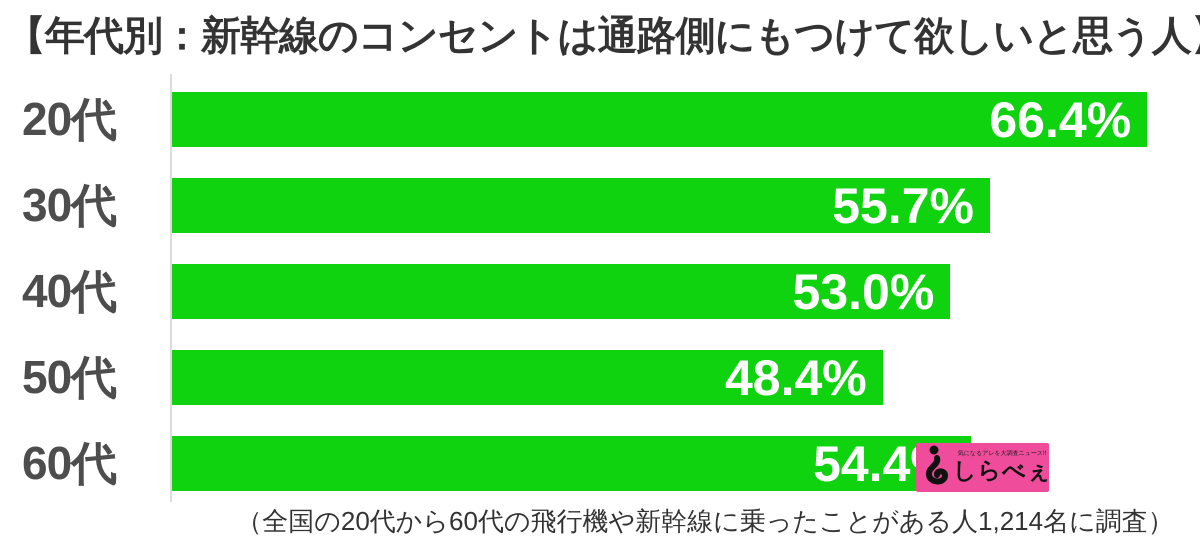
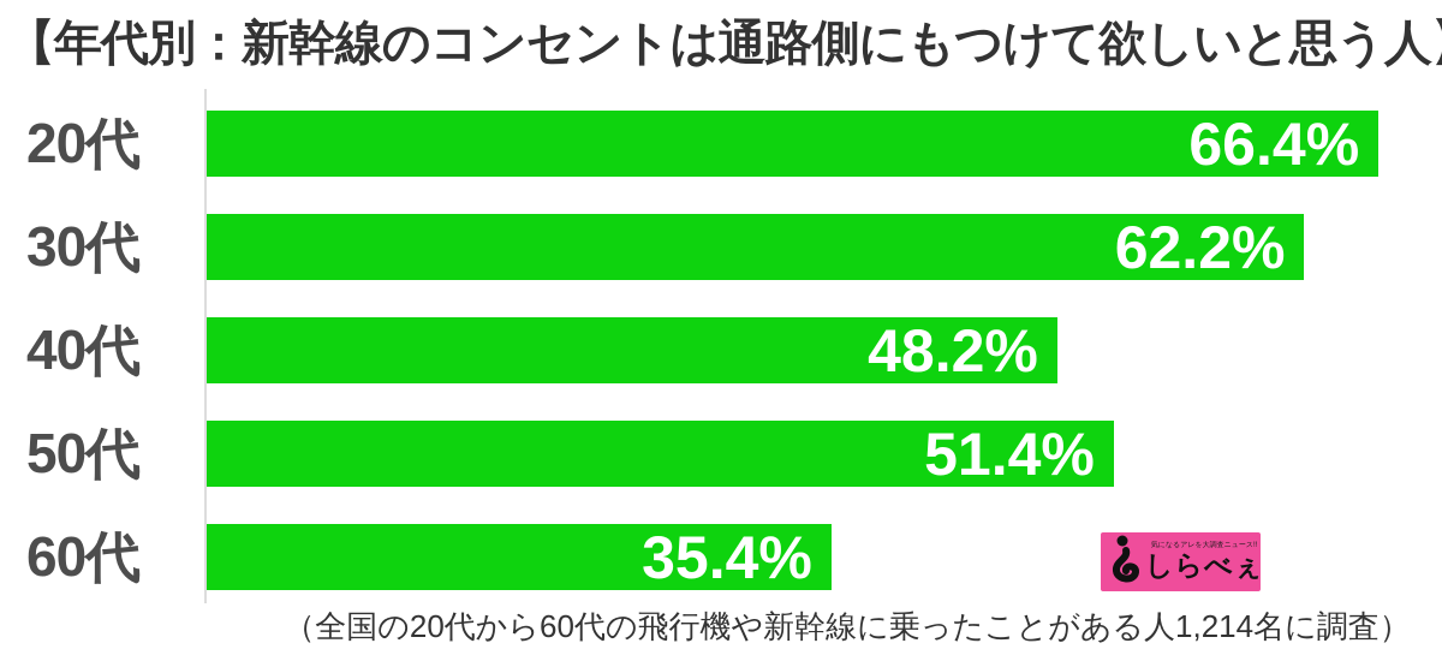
30代: 55.7% -> 62.2%
40代: 53.0% -> 48.2%
50代: 48.4% -> 51.4%
60代: 54.4% -> 35.4%
